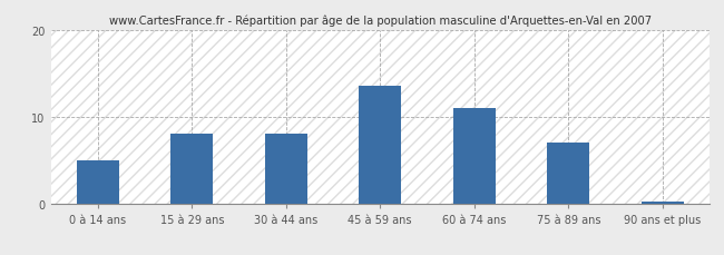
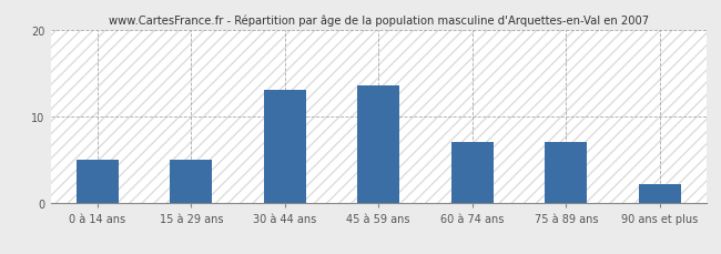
15 à 29 ans: 8.0 -> 5.0
30 à 44 ans: 8.0 -> 13.0
60 à 74 ans: 11.0 -> 7.0
90 ans et plus: 0.2 -> 2.2
